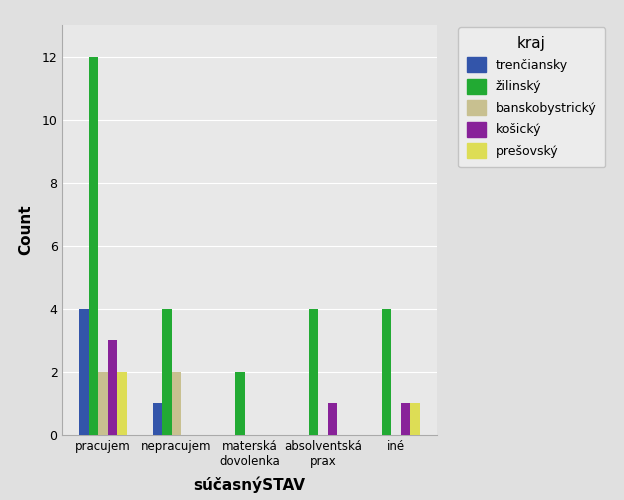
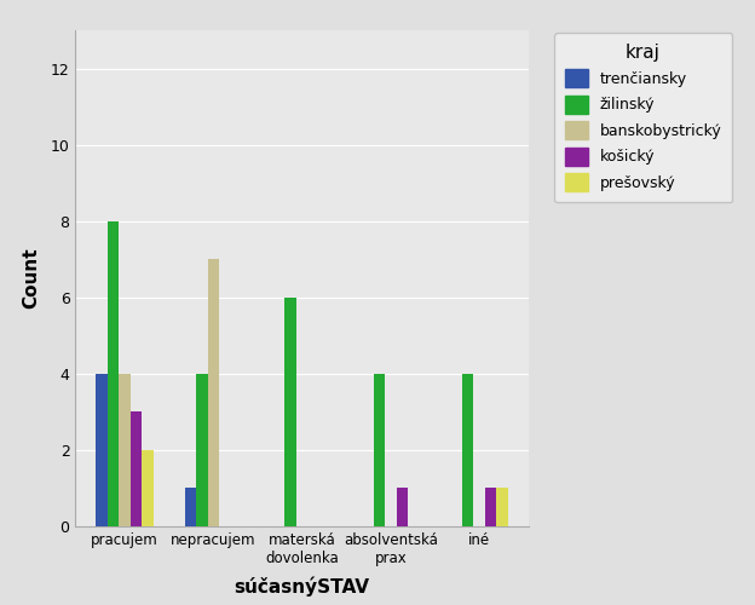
žilinský/pracujem: 12 -> 8
banskobystrický/pracujem: 2 -> 4
banskobystrický/nepracujem: 2 -> 7
žilinský/materská dovolenka: 2 -> 6
